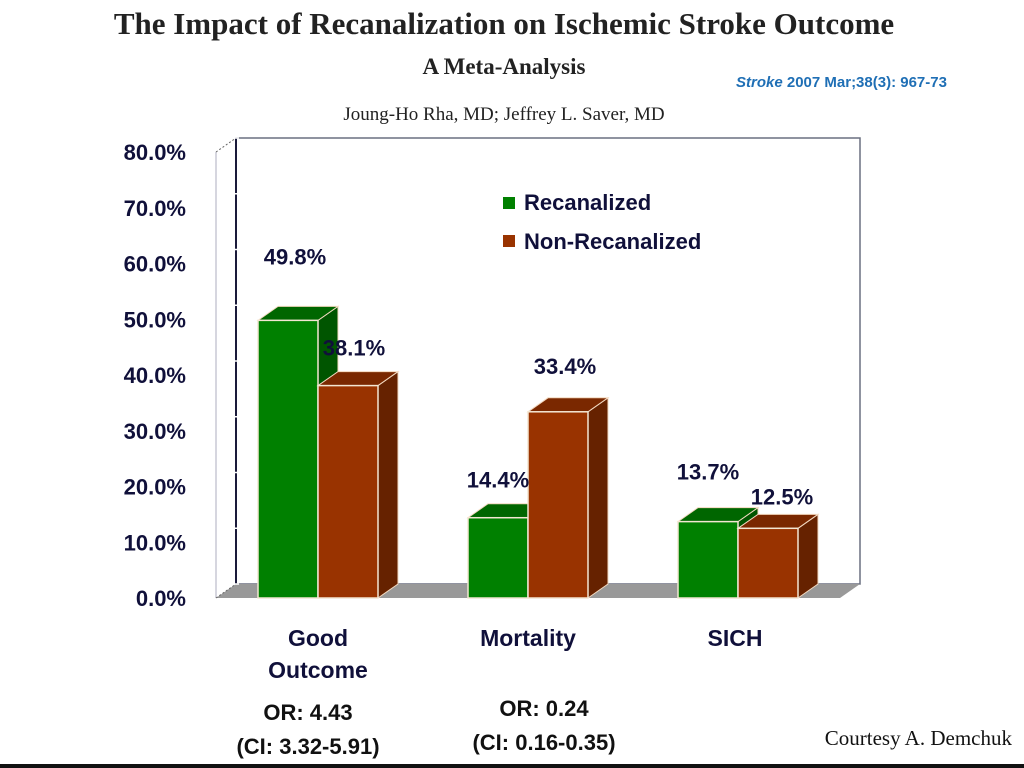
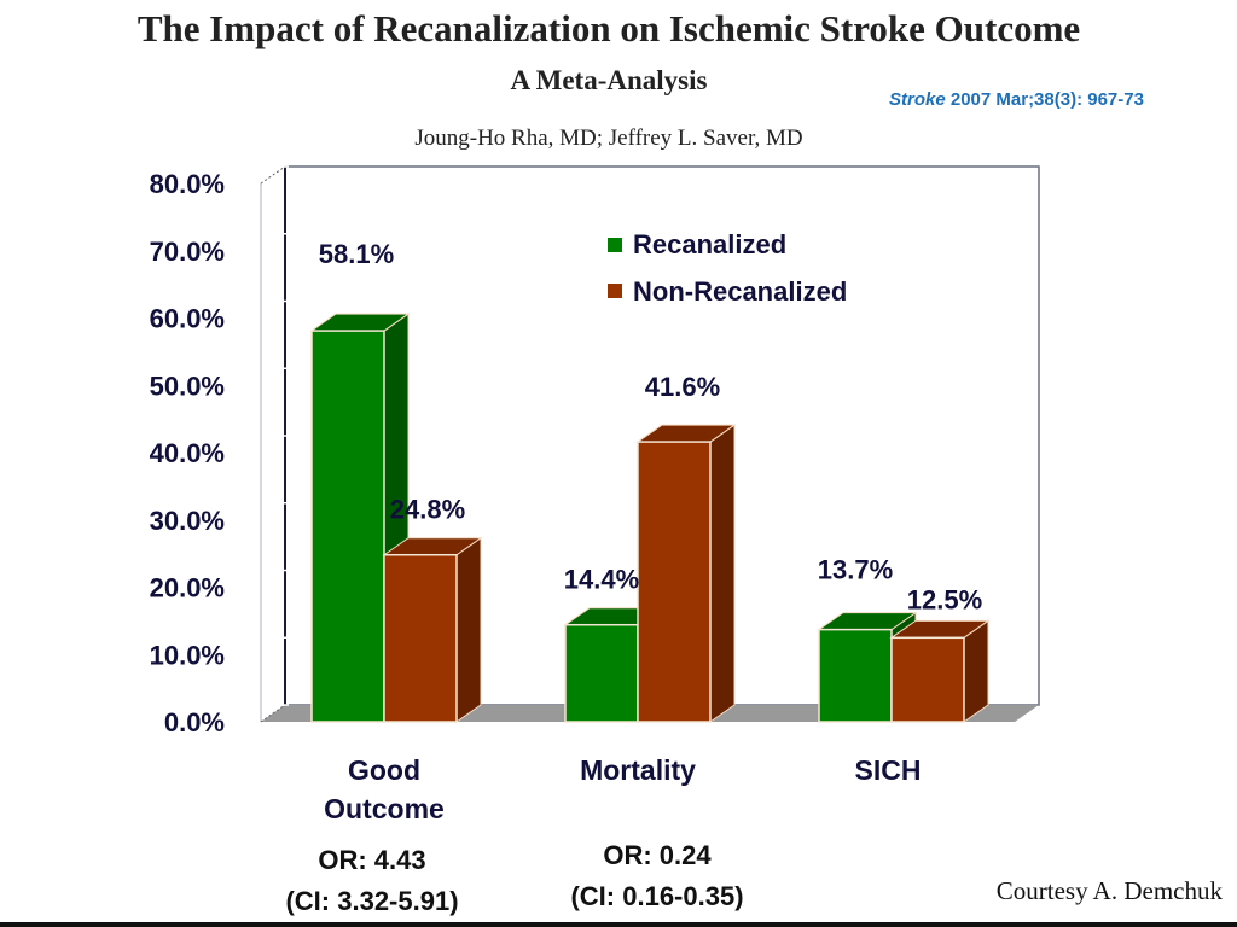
Recanalized/Good Outcome: 49.8% -> 58.1%
Non-Recanalized/Good Outcome: 38.1% -> 24.8%
Non-Recanalized/Mortality: 33.4% -> 41.6%
